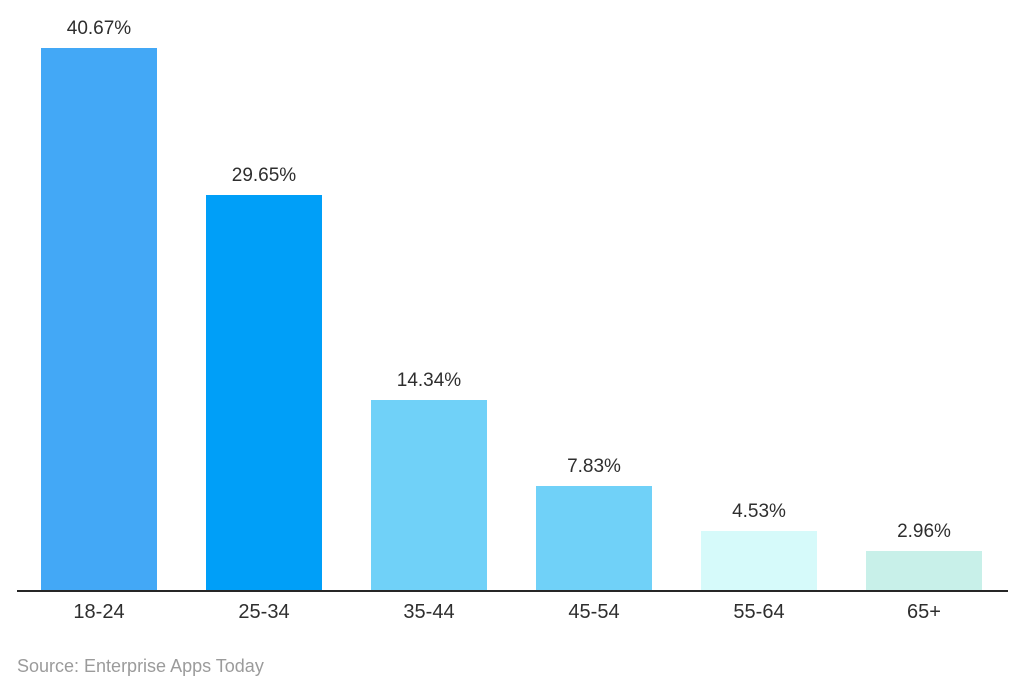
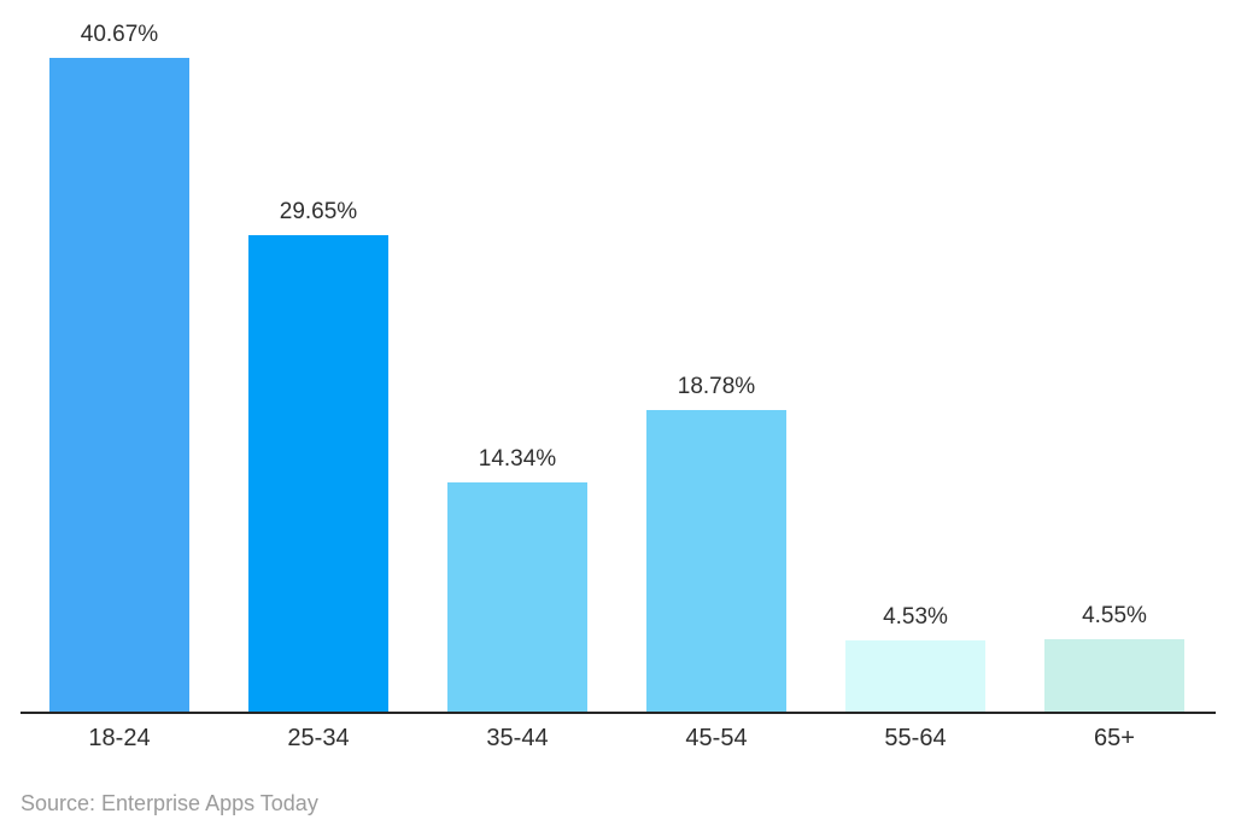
45-54: 7.83% -> 18.78%
65+: 2.96% -> 4.55%
